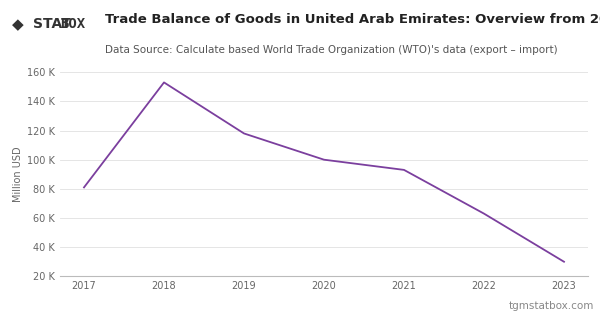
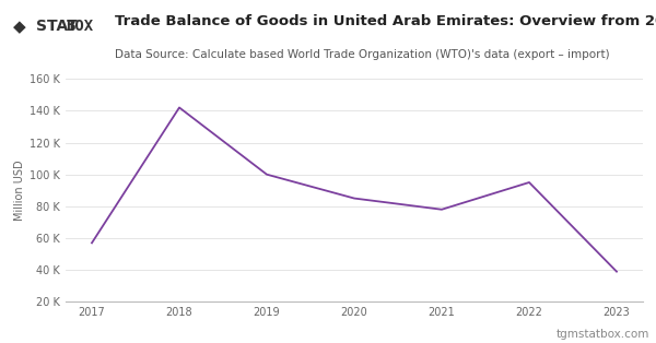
2017: 81 K -> 57 K
2018: 153 K -> 142 K
2019: 118 K -> 100 K
2020: 100 K -> 85 K
2021: 93 K -> 78 K
2022: 63 K -> 95 K
2023: 30 K -> 39 K
